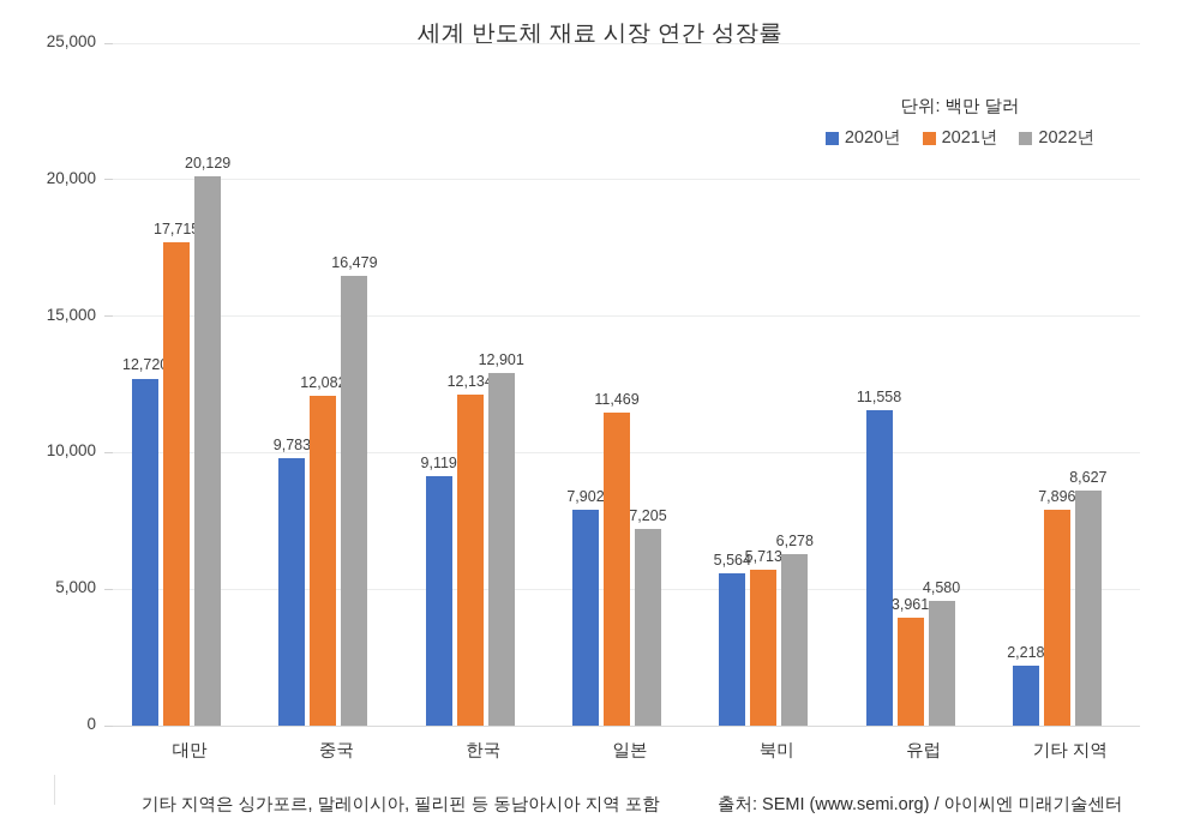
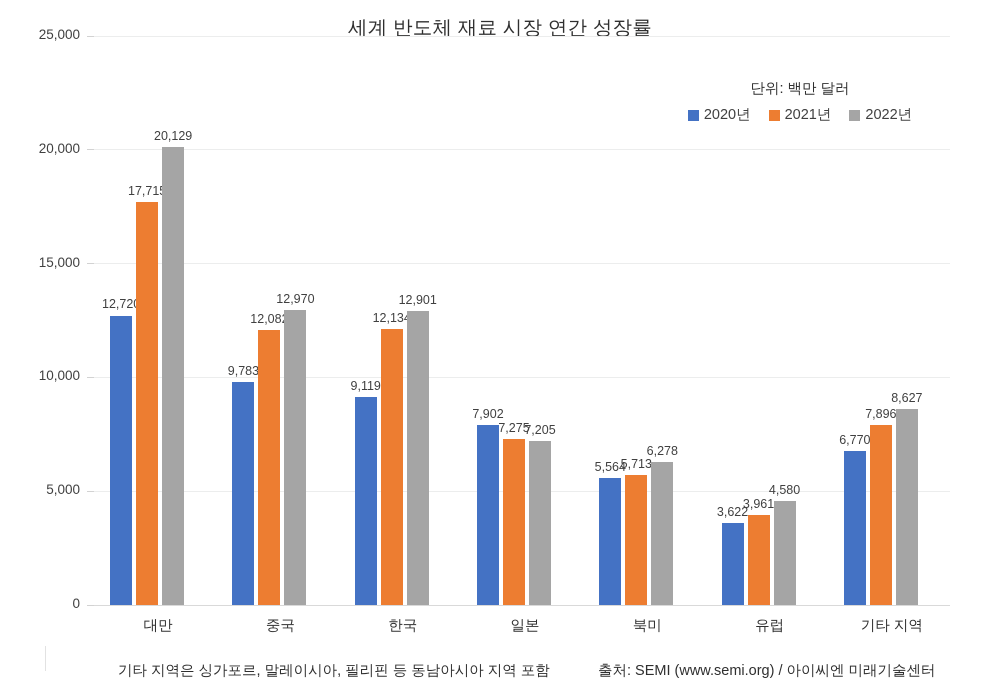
2022년/중국: 16,479 -> 12,970
2021년/일본: 11,469 -> 7,275
2020년/유럽: 11,558 -> 3,622
2020년/기타 지역: 2,218 -> 6,770
